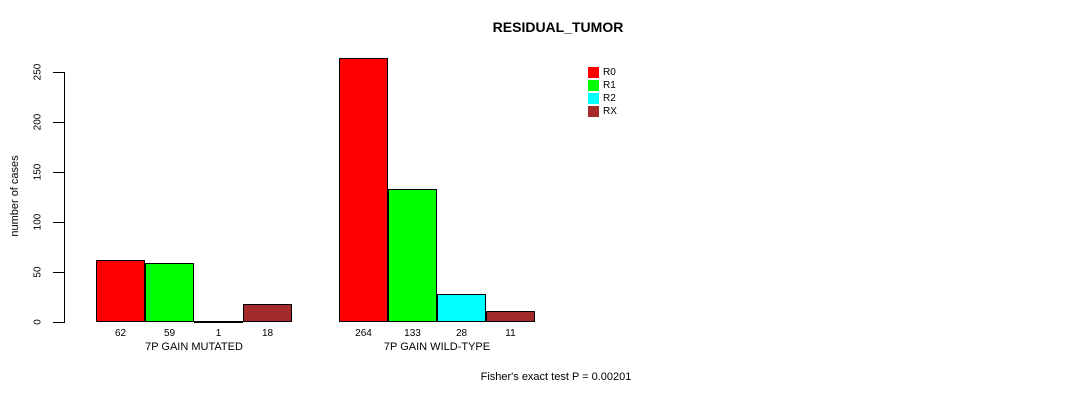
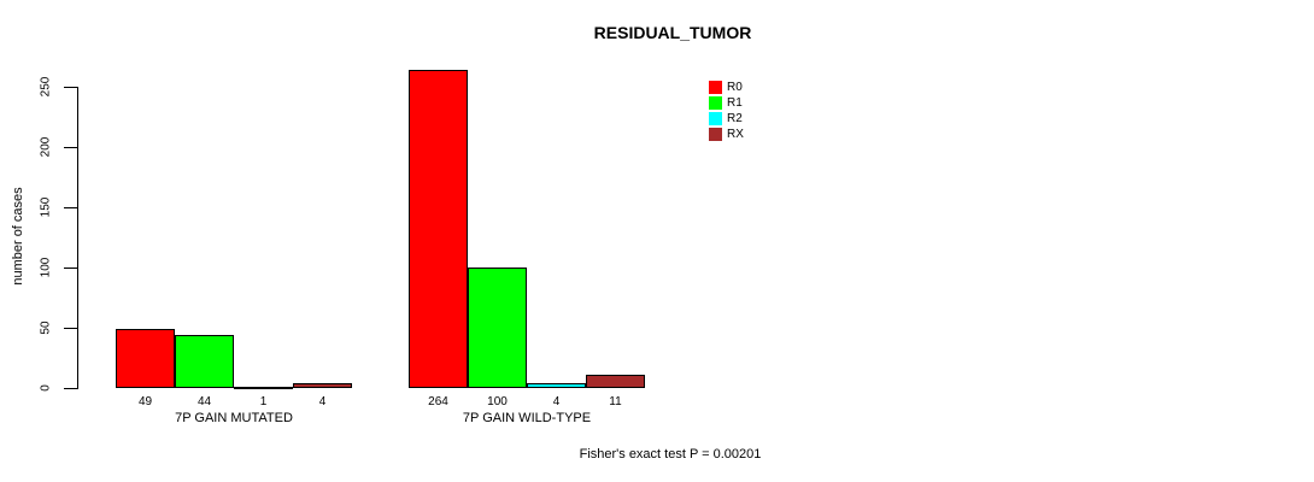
R0/7P GAIN MUTATED: 62 -> 49
R1/7P GAIN MUTATED: 59 -> 44
RX/7P GAIN MUTATED: 18 -> 4
R1/7P GAIN WILD-TYPE: 133 -> 100
R2/7P GAIN WILD-TYPE: 28 -> 4
